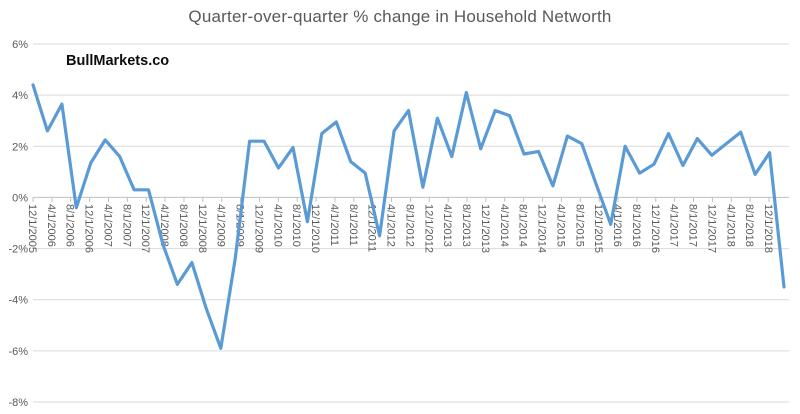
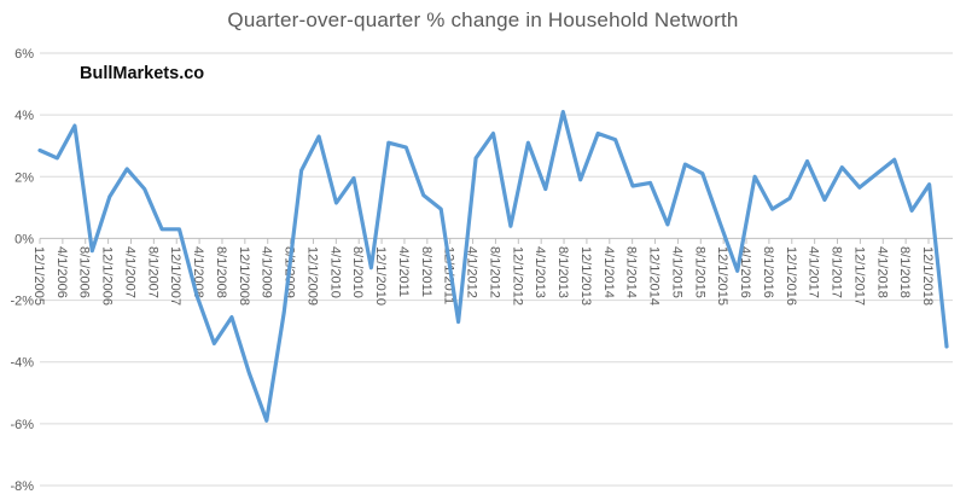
12/1/2005: 4.4% -> 2.9%
12/1/2009: 2.2% -> 3.3%
12/1/2010: 2.5% -> 3.1%
12/1/2011: -1.5% -> -2.7%
